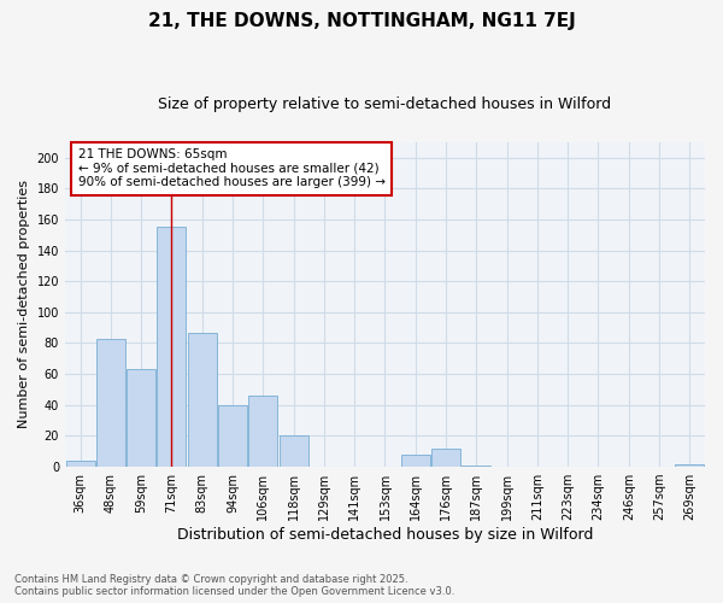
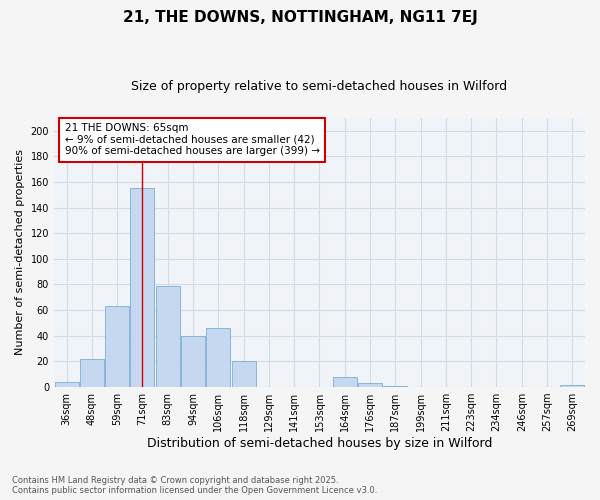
48sqm: 83 -> 22
83sqm: 87 -> 79
176sqm: 12 -> 3
